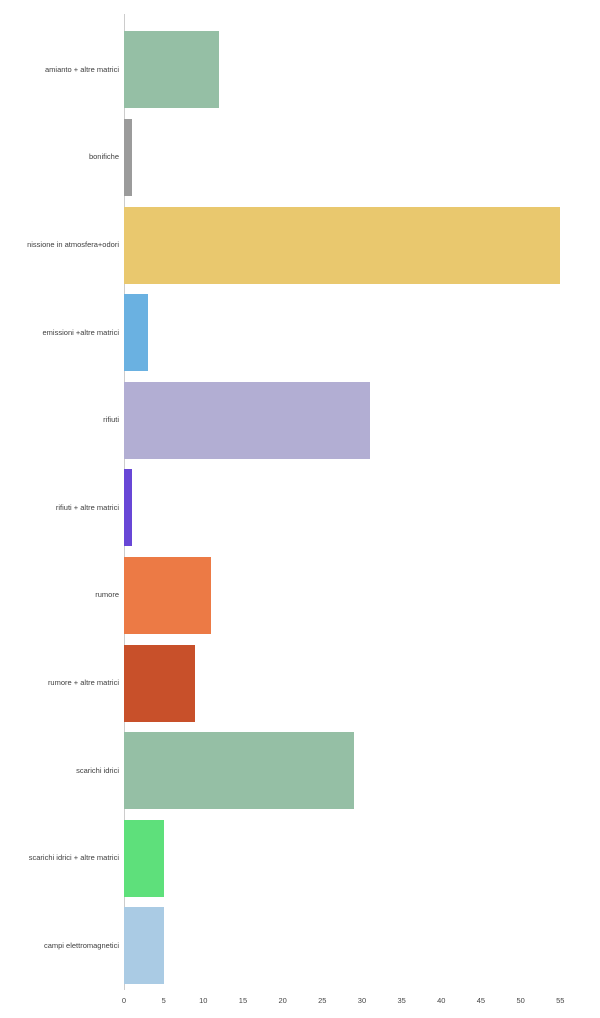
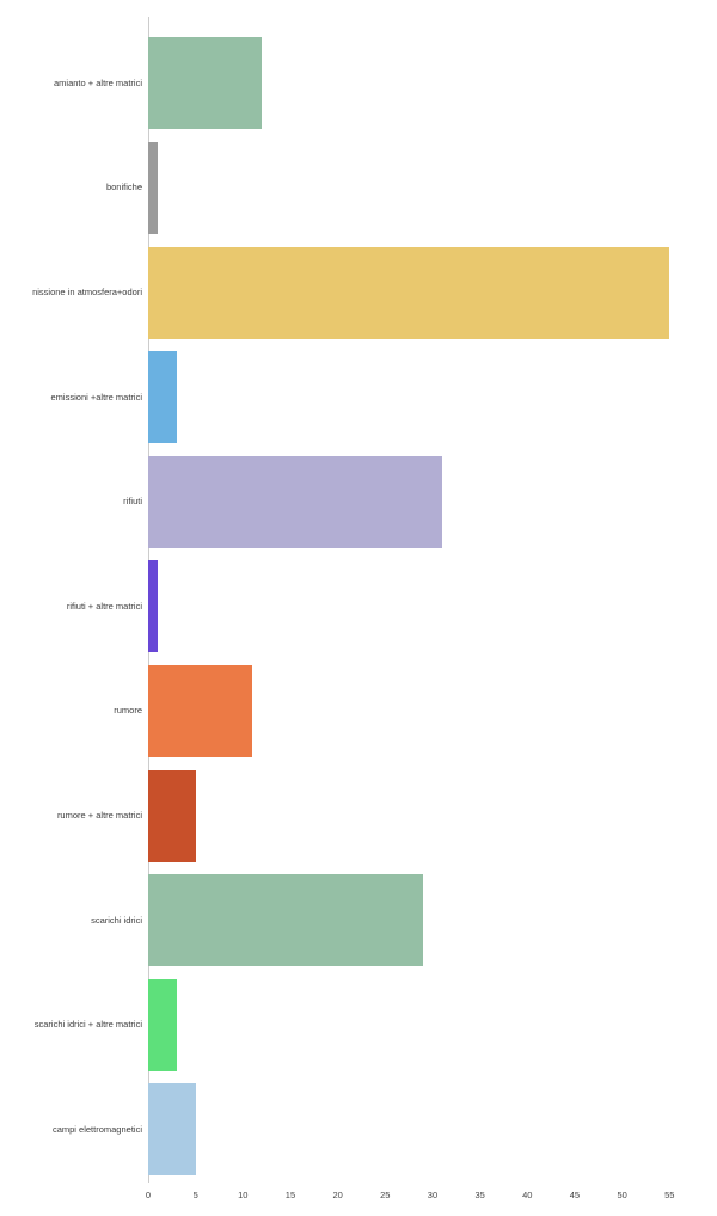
rumore + altre matrici: 9 -> 5
scarichi idrici + altre matrici: 5 -> 3
